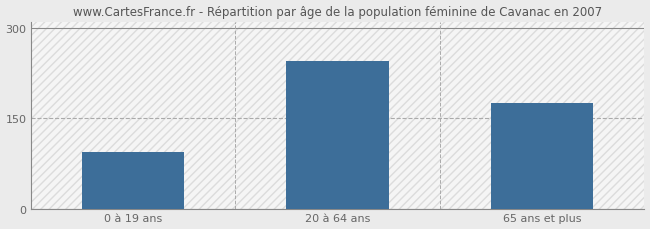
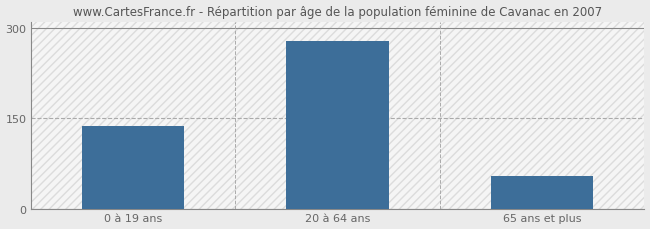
0 à 19 ans: 94 -> 138
20 à 64 ans: 244 -> 277
65 ans et plus: 176 -> 55
